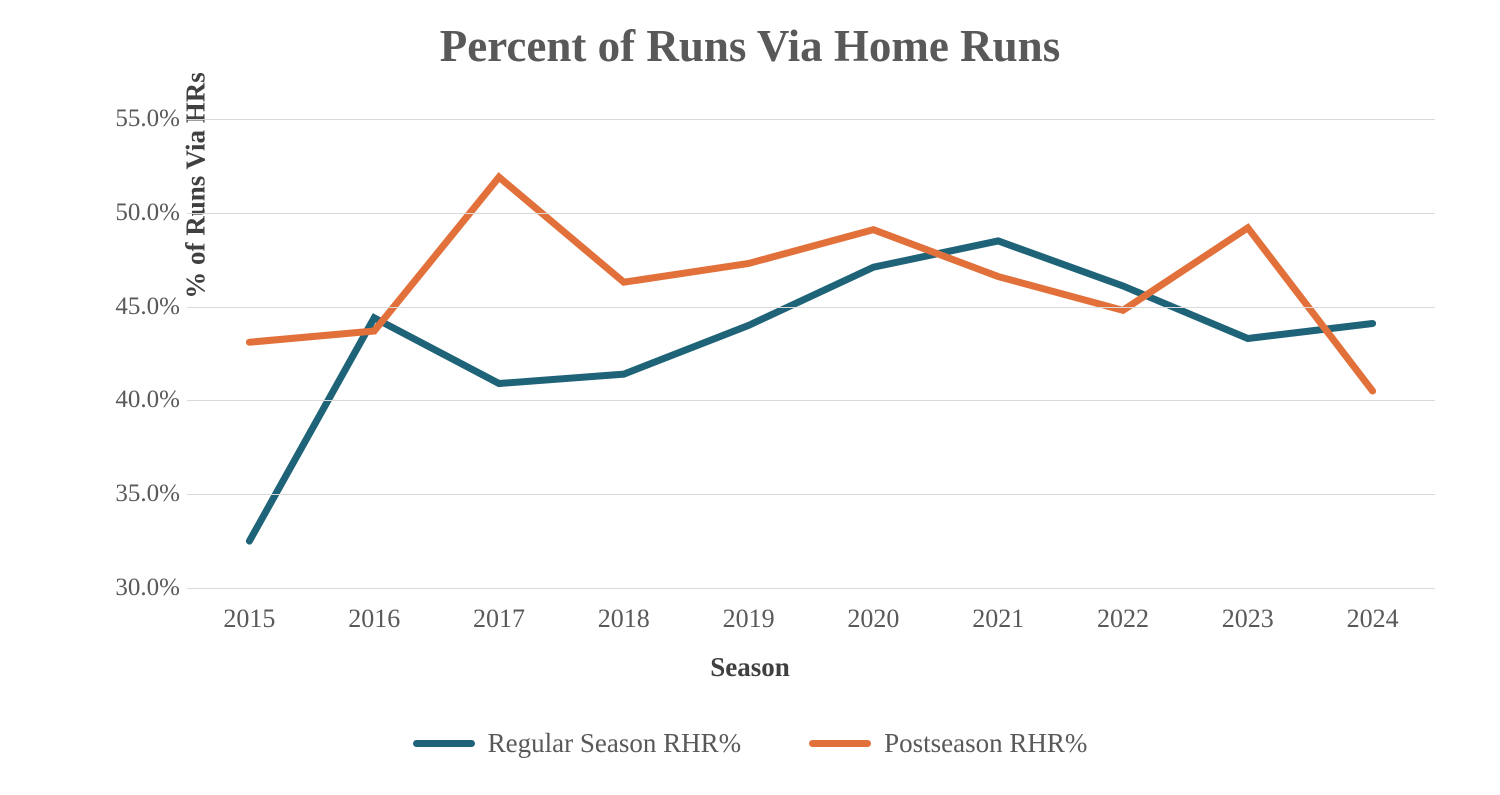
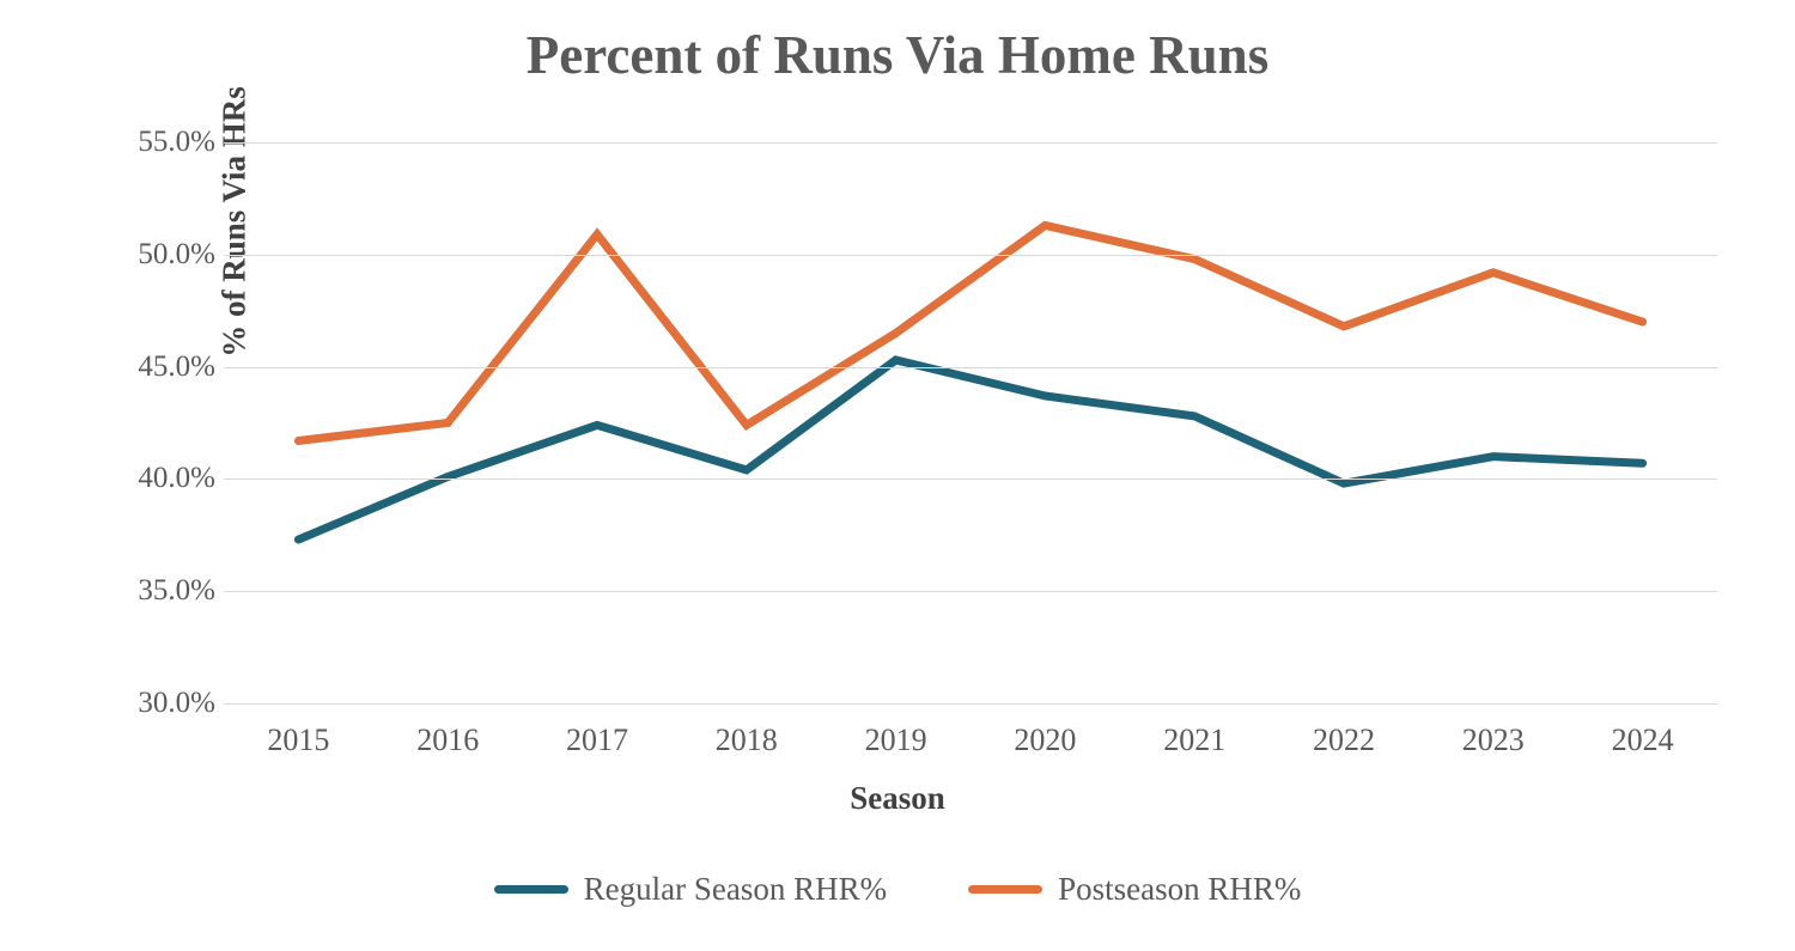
Regular Season RHR%/2015: 32.5% -> 37.3%
Postseason RHR%/2015: 43.1% -> 41.7%
Regular Season RHR%/2016: 44.4% -> 40.1%
Postseason RHR%/2016: 43.7% -> 42.5%
Regular Season RHR%/2017: 40.9% -> 42.4%
Postseason RHR%/2017: 51.9% -> 50.9%
Regular Season RHR%/2018: 41.4% -> 40.4%
Postseason RHR%/2018: 46.3% -> 42.4%
Regular Season RHR%/2019: 44.0% -> 45.3%
Postseason RHR%/2019: 47.3% -> 46.5%
Regular Season RHR%/2020: 47.1% -> 43.7%
Postseason RHR%/2020: 49.1% -> 51.3%
Regular Season RHR%/2021: 48.5% -> 42.8%
Postseason RHR%/2021: 46.6% -> 49.8%
Regular Season RHR%/2022: 46.1% -> 39.8%
Postseason RHR%/2022: 44.8% -> 46.8%
Regular Season RHR%/2023: 43.3% -> 41.0%
Regular Season RHR%/2024: 44.1% -> 40.7%
Postseason RHR%/2024: 40.5% -> 47.0%
